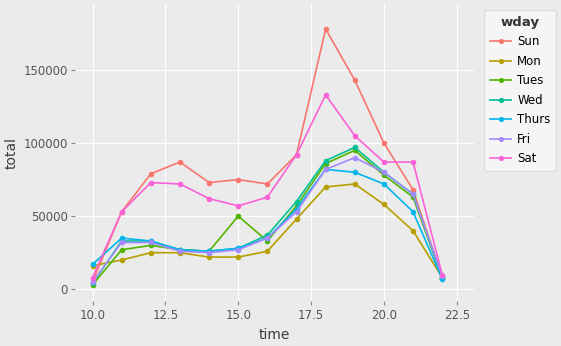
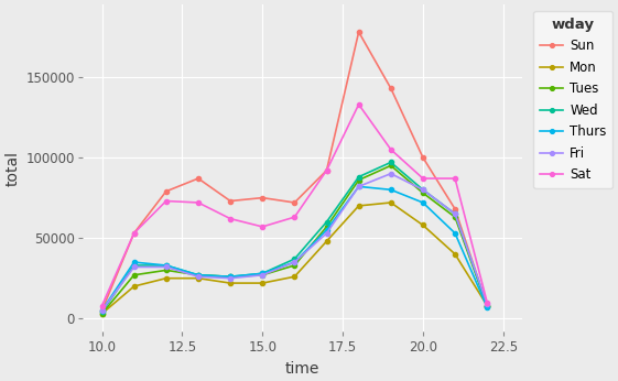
Mon/10.0: 16000 -> 3000
Thurs/10.0: 17000 -> 5000
Tues/15.0: 50000 -> 27000
